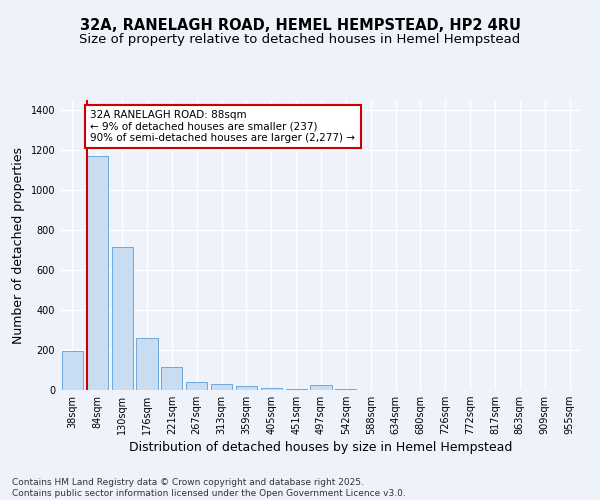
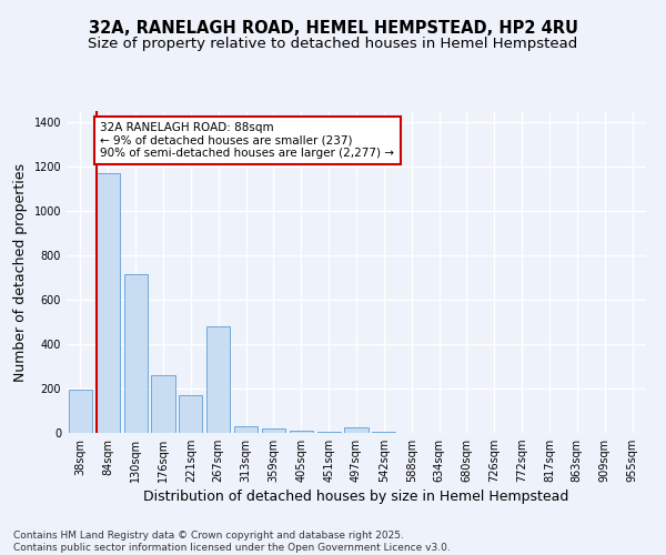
221sqm: 120 -> 170
267sqm: 40 -> 480
